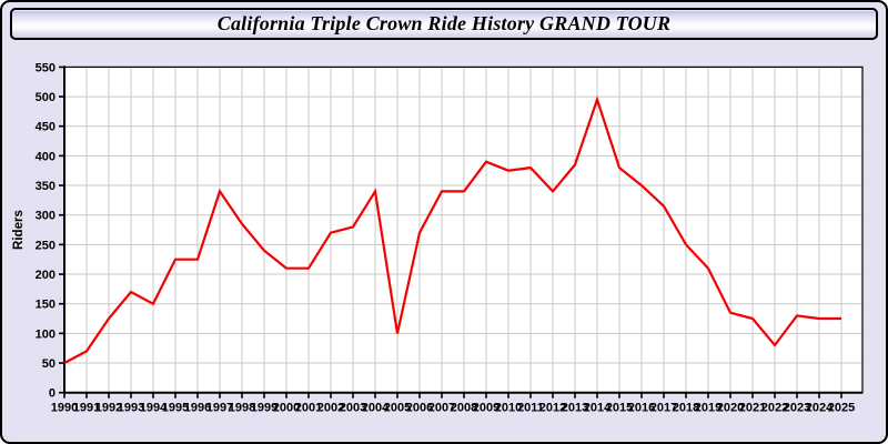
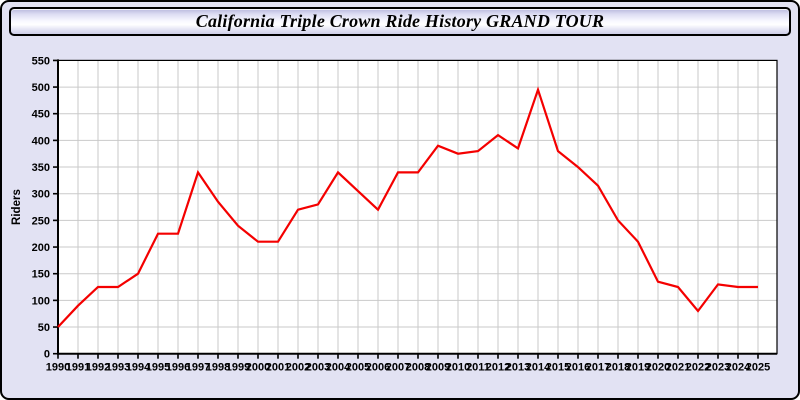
1991: 70 -> 90
1993: 170 -> 120
2005: 100 -> 300
2012: 340 -> 410
